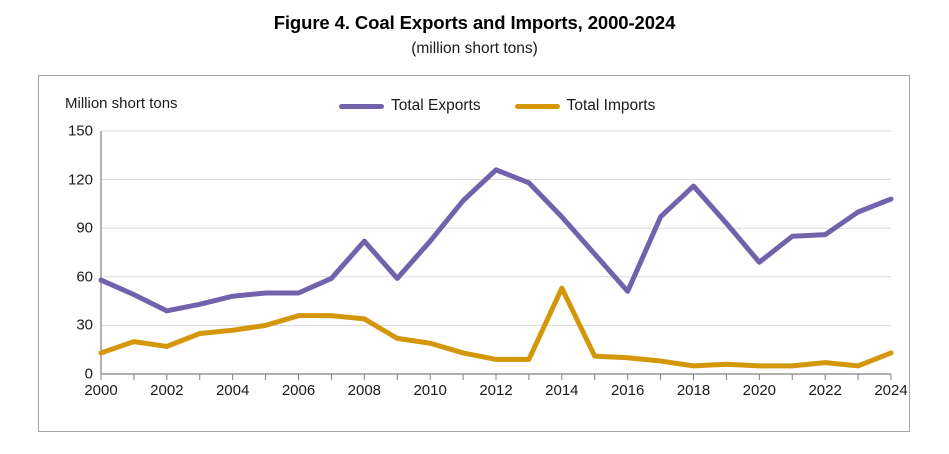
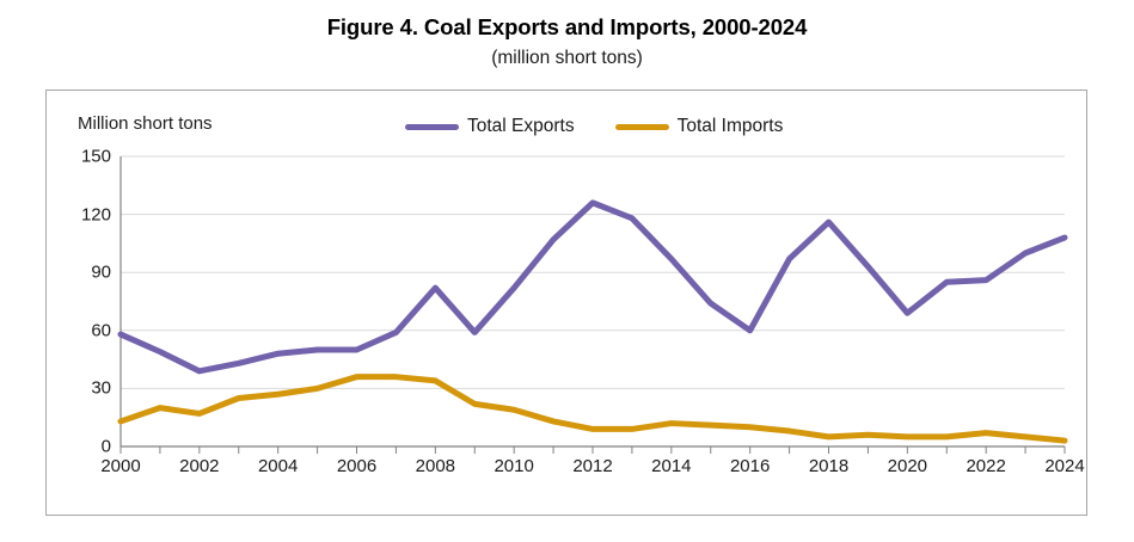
Total Imports/2014: 53 -> 12
Total Exports/2016: 51 -> 60
Total Imports/2024: 13 -> 3
